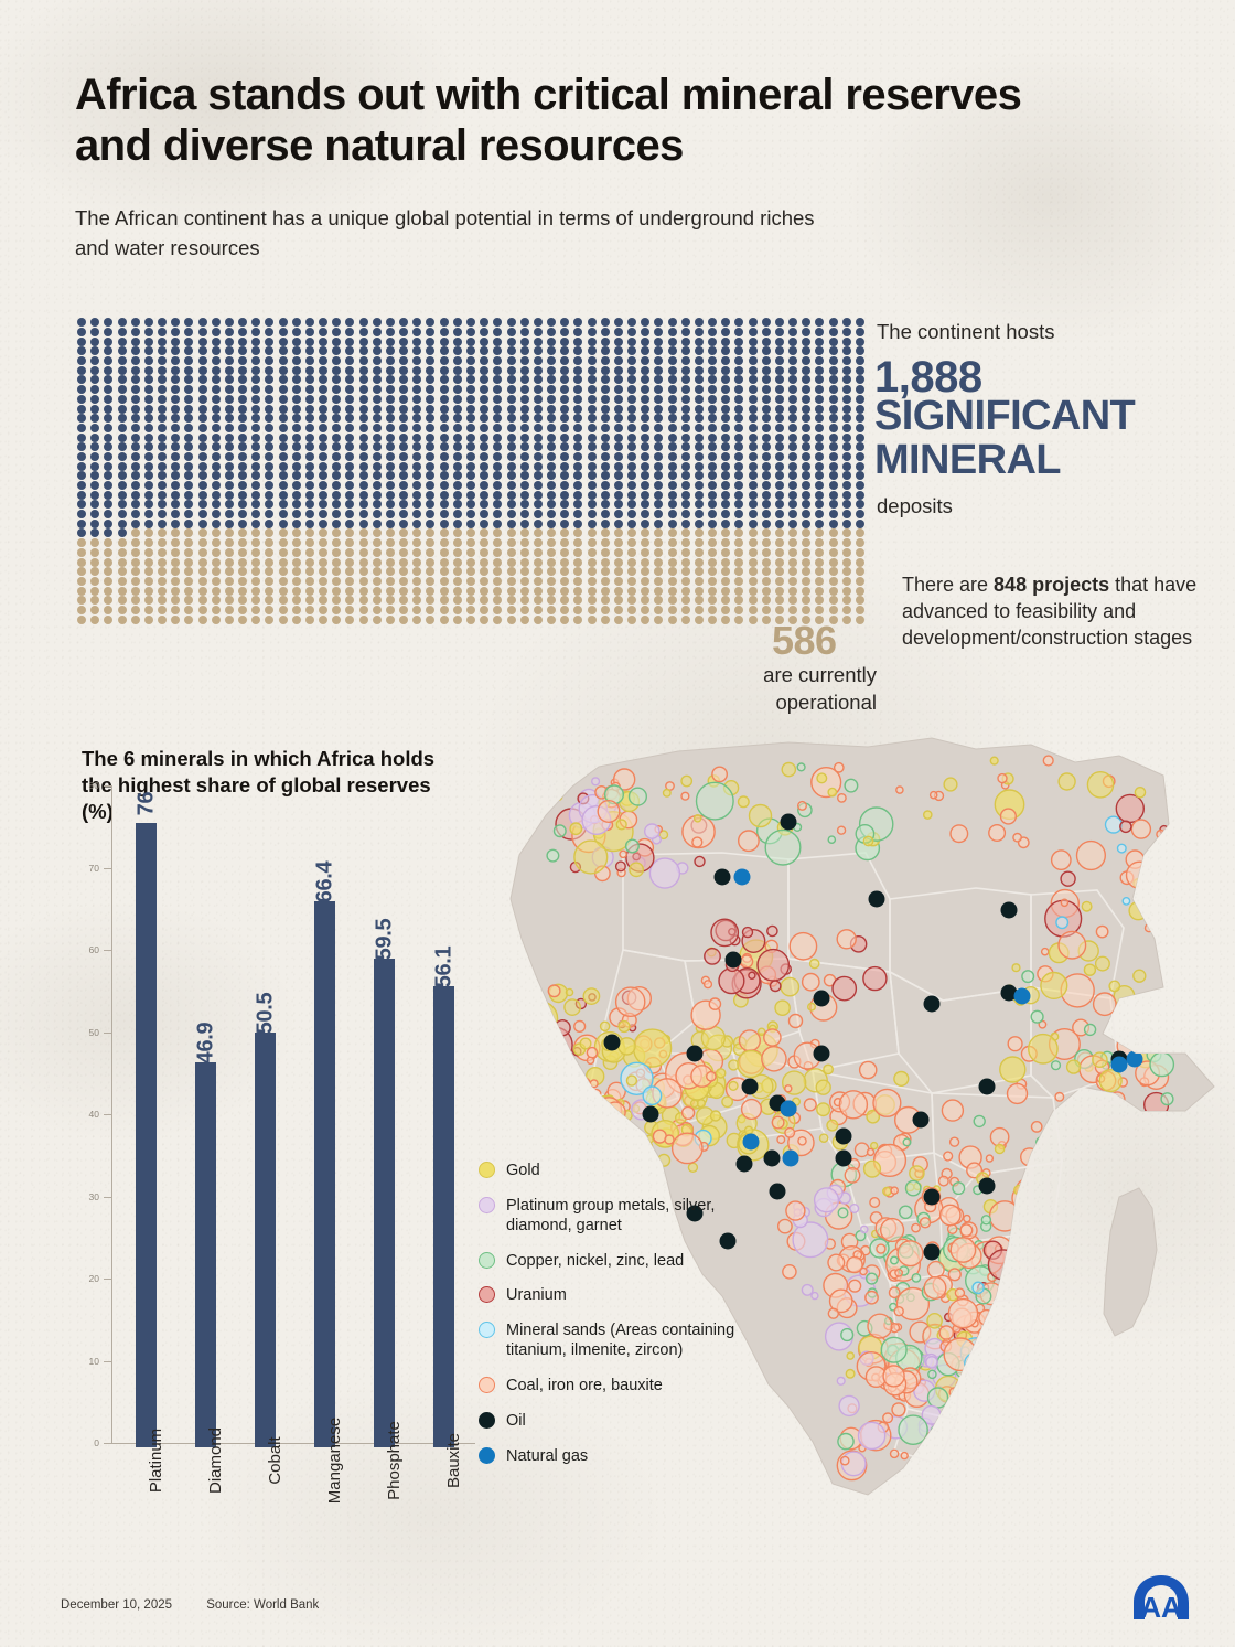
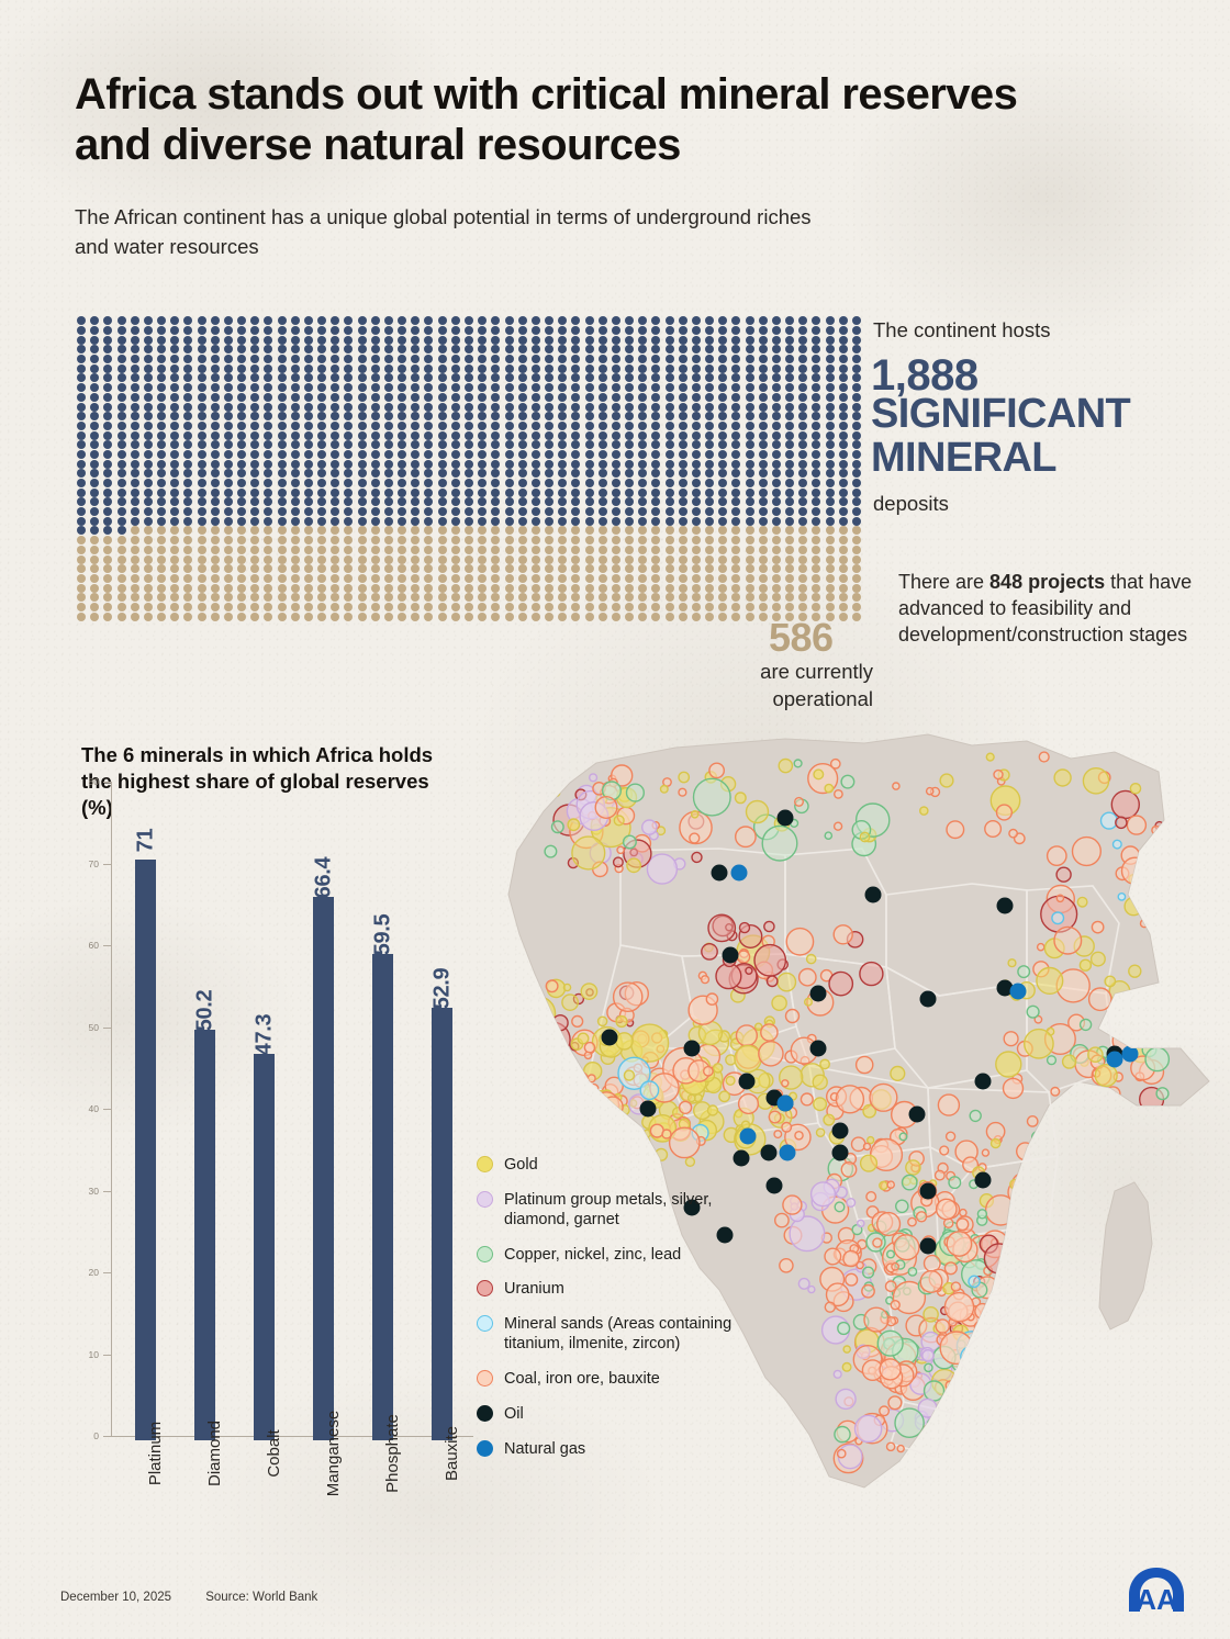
Platinum: 76 -> 71
Diamond: 46.9 -> 50.2
Cobalt: 50.5 -> 47.3
Bauxite: 56.1 -> 52.9
